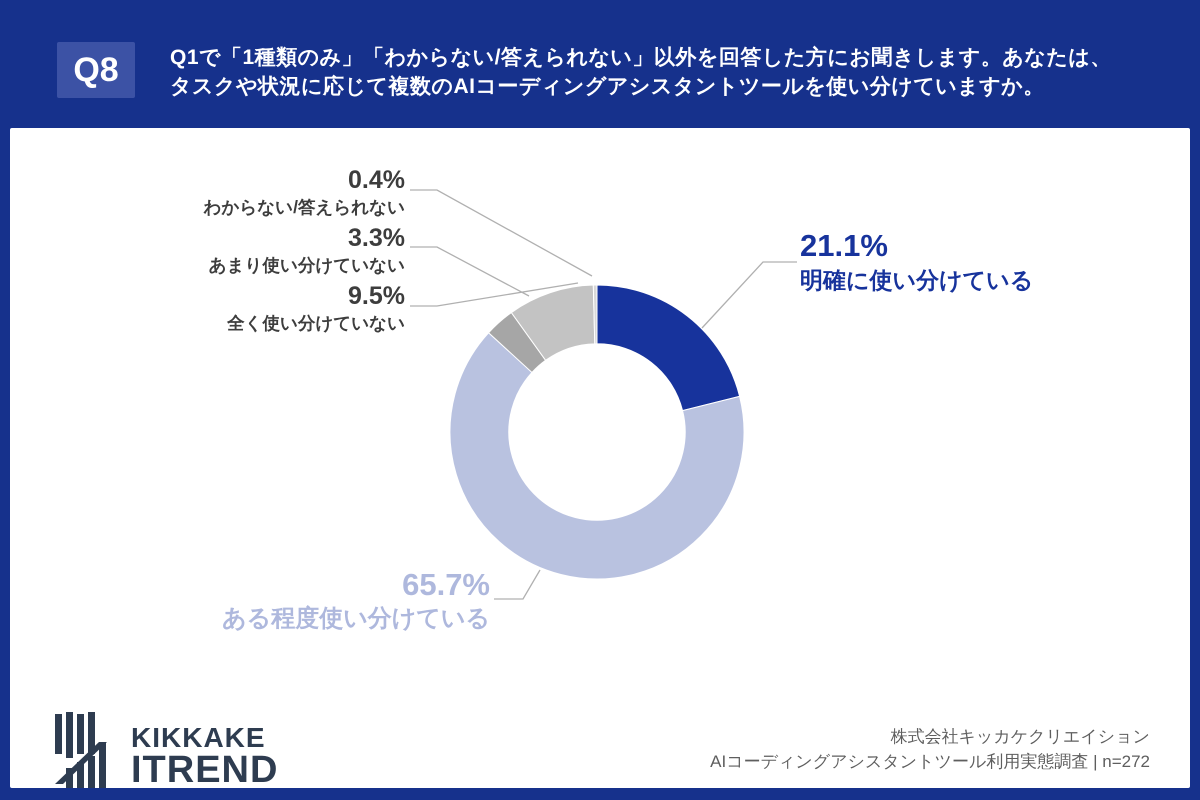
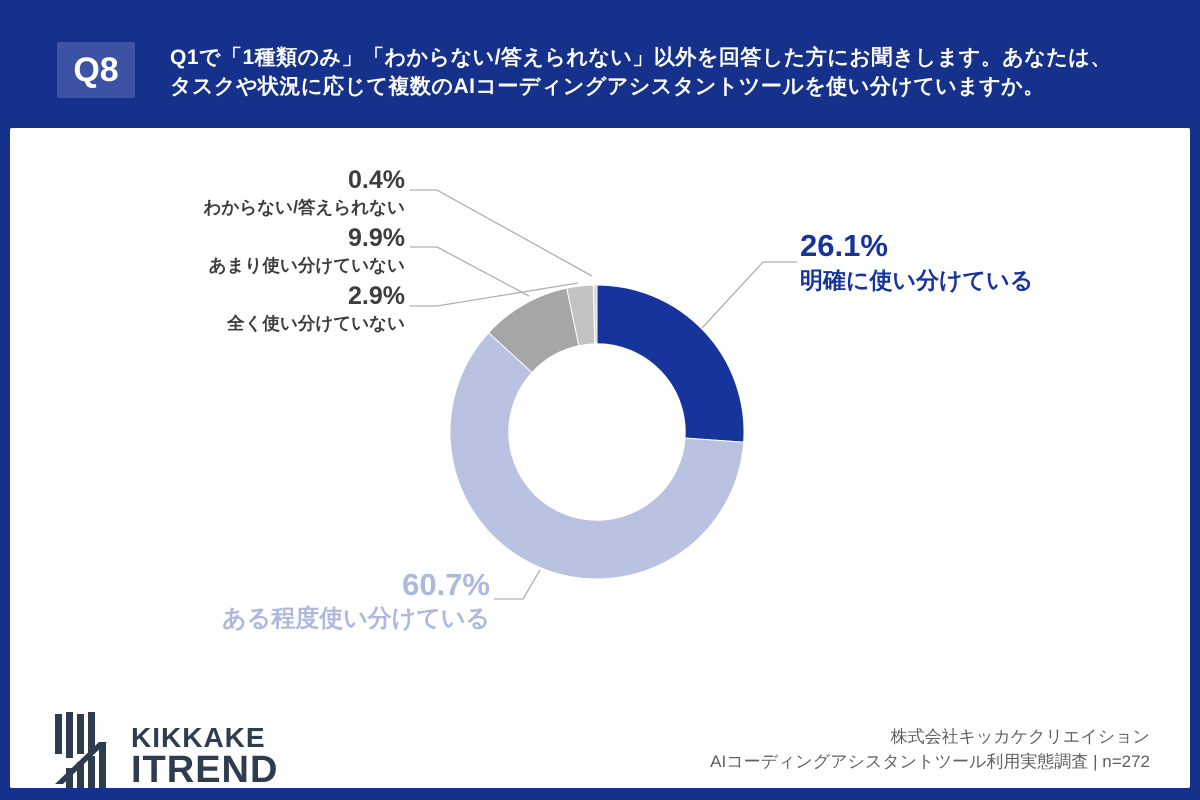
明確に使い分けている: 21.1% -> 26.1%
ある程度使い分けている: 65.7% -> 60.7%
あまり使い分けていない: 3.3% -> 9.9%
全く使い分けていない: 9.5% -> 2.9%
